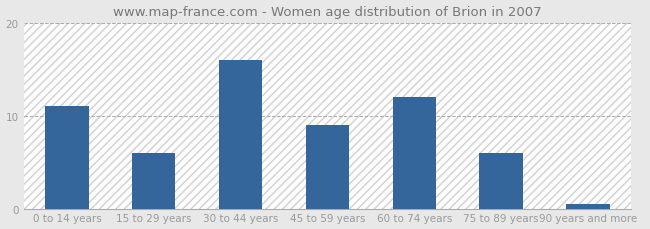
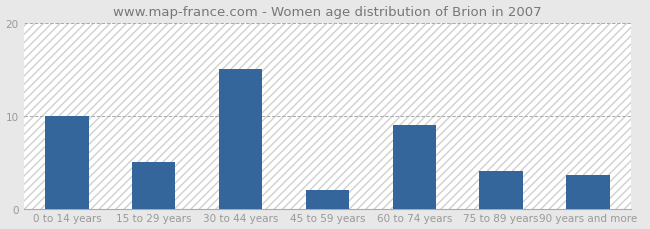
0 to 14 years: 11.0 -> 10.0
15 to 29 years: 6.0 -> 5.0
30 to 44 years: 16.0 -> 15.0
45 to 59 years: 9.0 -> 2.0
60 to 74 years: 12.0 -> 9.0
75 to 89 years: 6.0 -> 4.0
90 years and more: 0.5 -> 3.6
